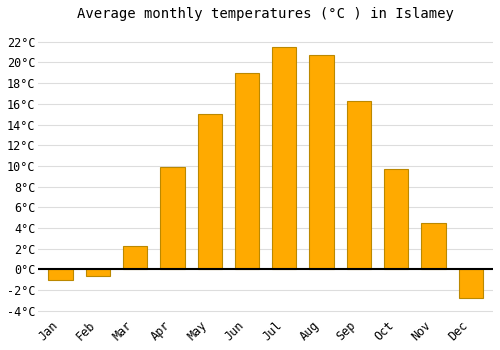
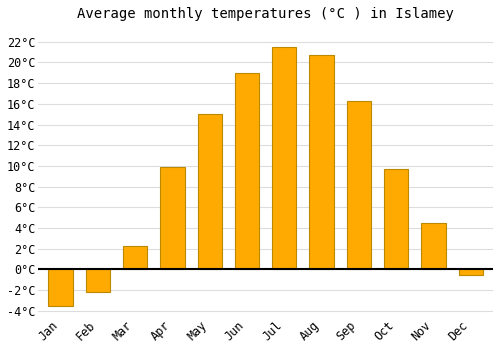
Jan: -1.0°C -> -3.5°C
Feb: -0.6°C -> -2.2°C
Dec: -2.8°C -> -0.5°C
